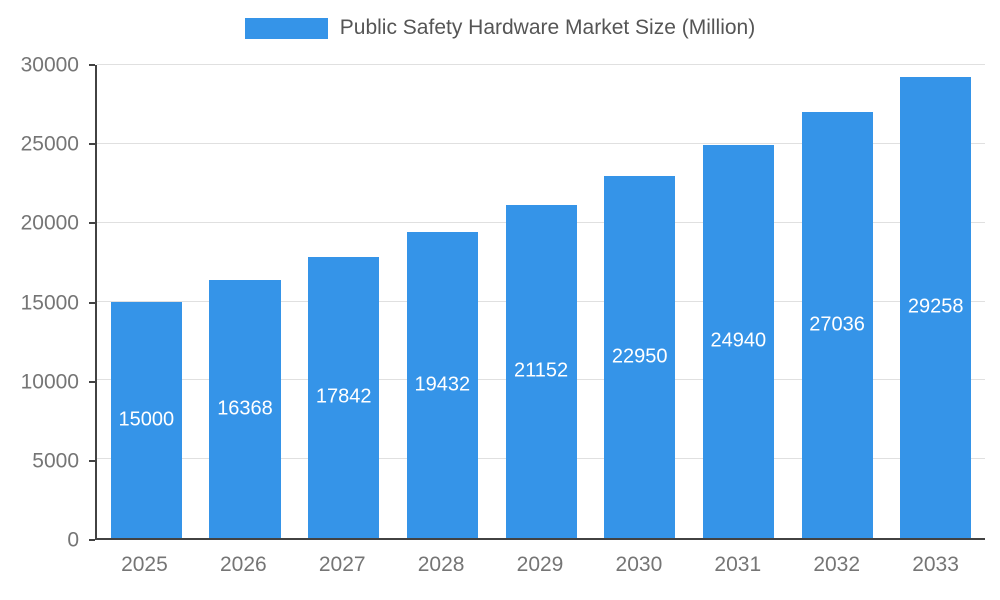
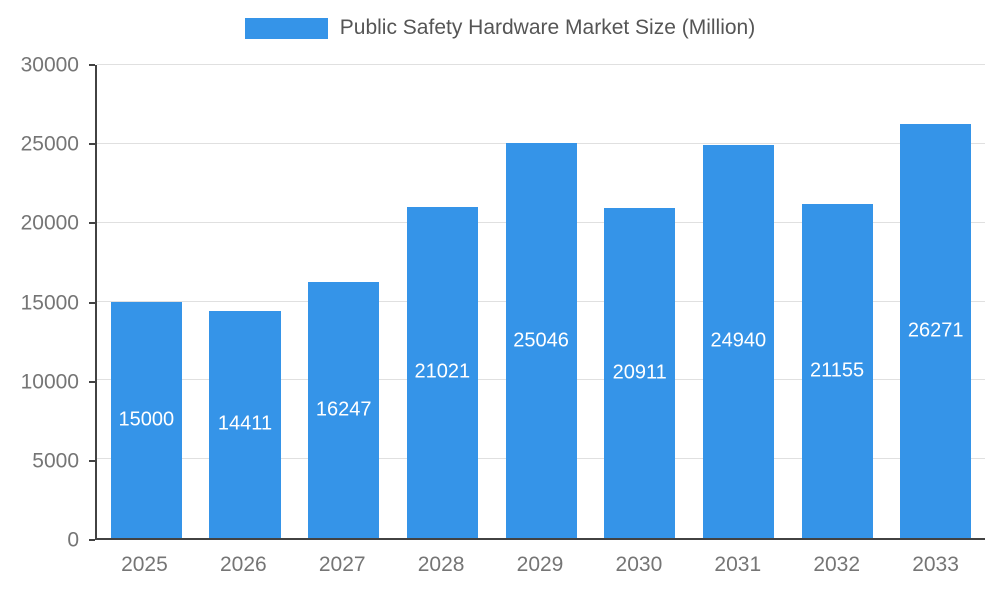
2026: 16368 -> 14411
2027: 17842 -> 16247
2028: 19432 -> 21021
2029: 21152 -> 25046
2030: 22950 -> 20911
2032: 27036 -> 21155
2033: 29258 -> 26271
